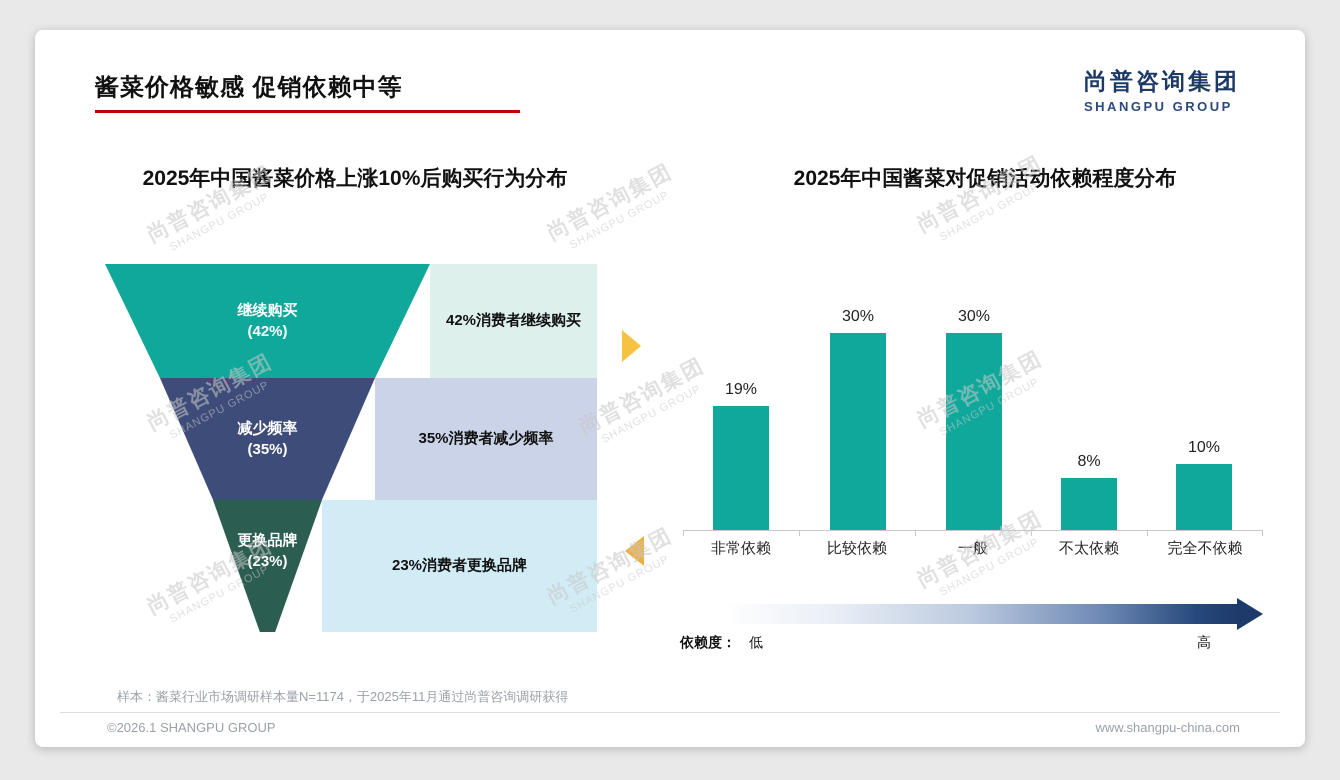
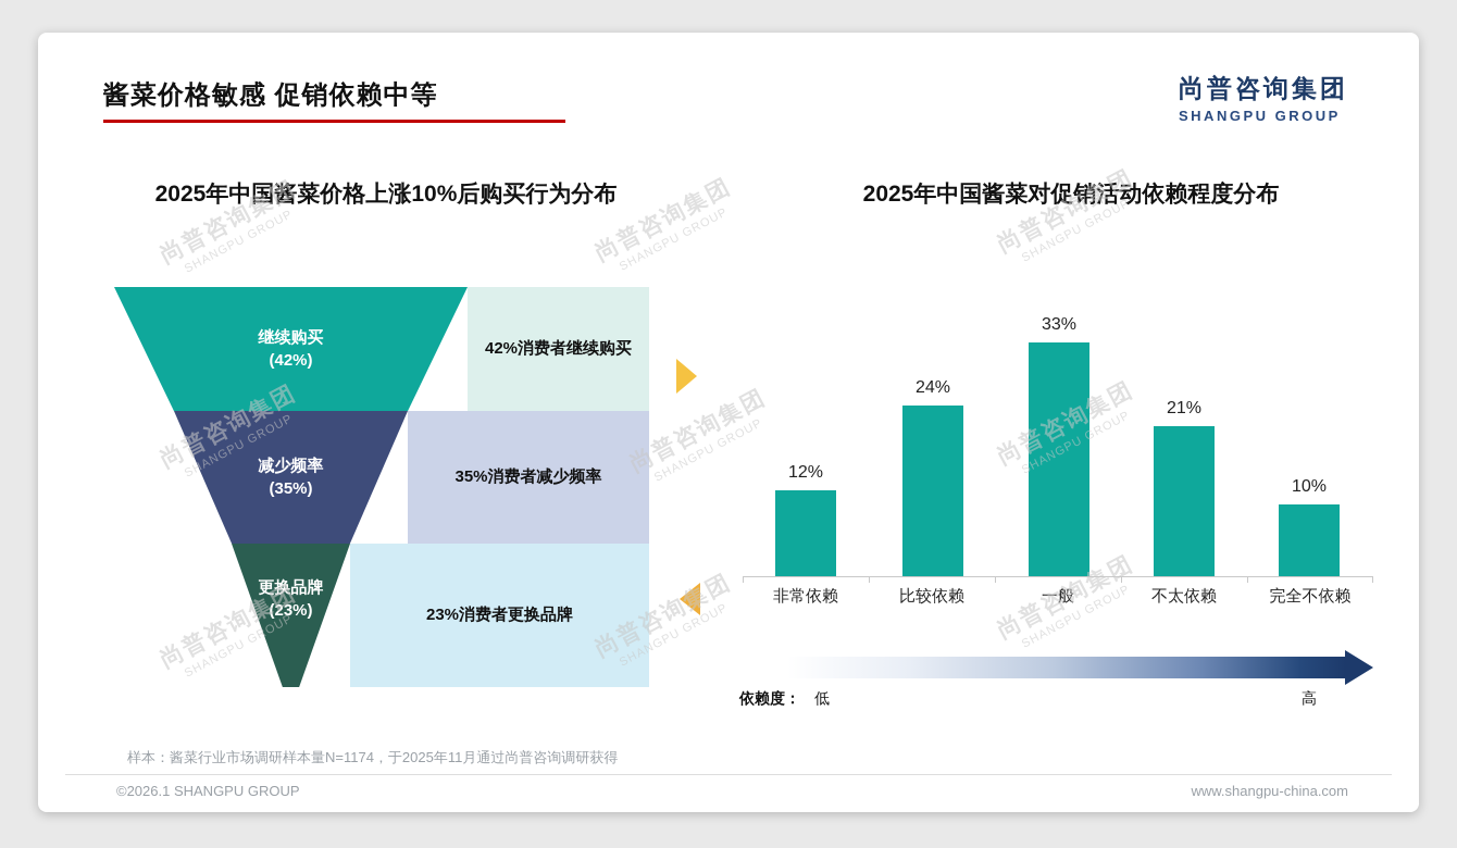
2025年中国酱菜对促销活动依赖程度分布/非常依赖: 19% -> 12%
2025年中国酱菜对促销活动依赖程度分布/比较依赖: 30% -> 24%
2025年中国酱菜对促销活动依赖程度分布/一般: 30% -> 33%
2025年中国酱菜对促销活动依赖程度分布/不太依赖: 8% -> 21%
